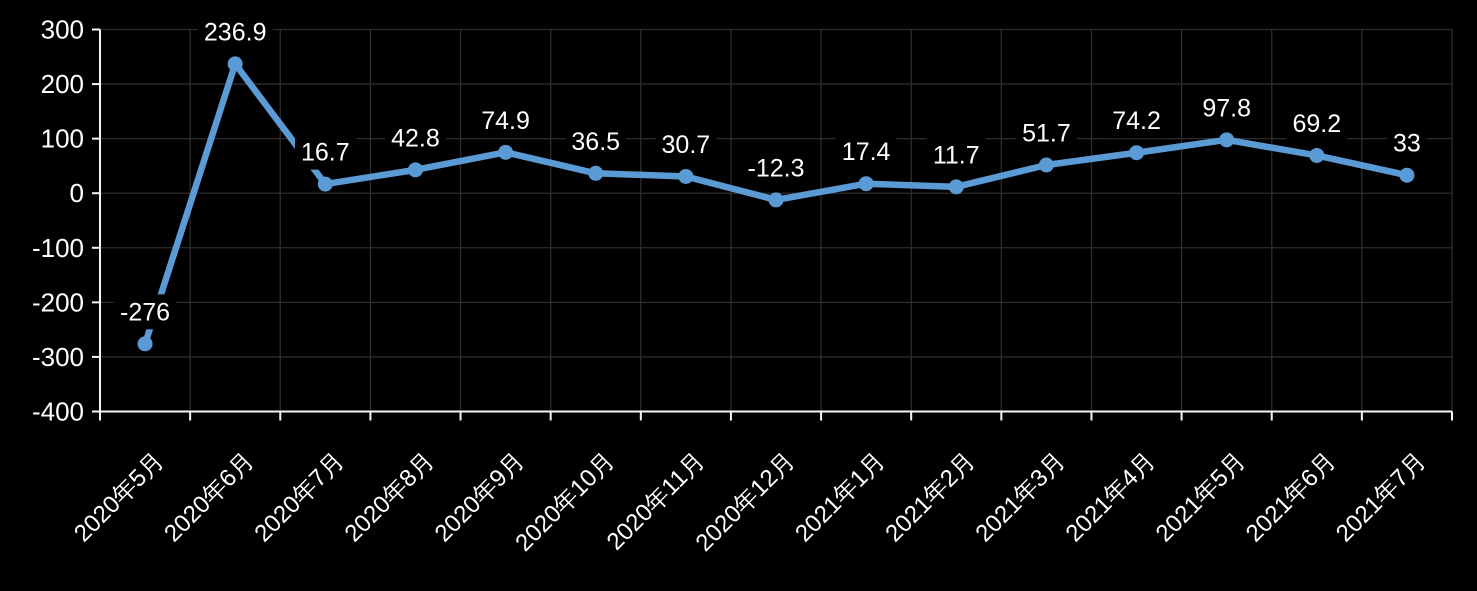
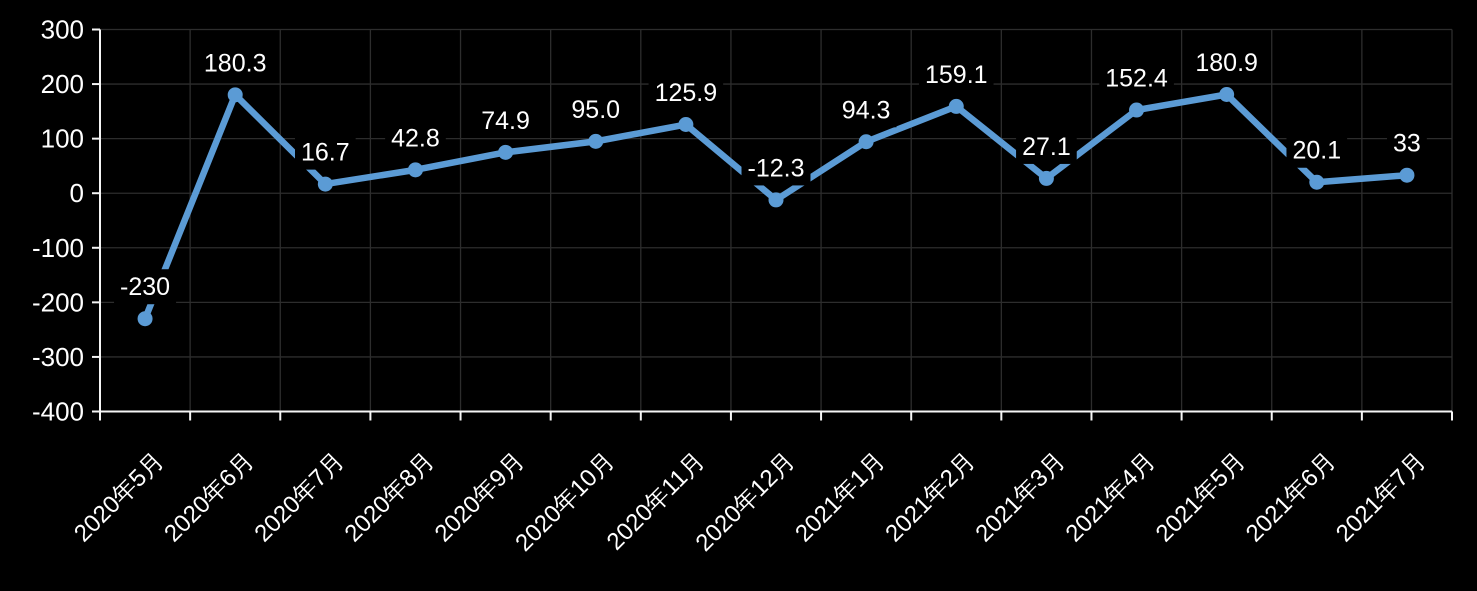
2020年5月: -276 -> -230
2020年6月: 236.9 -> 180.3
2020年10月: 36.5 -> 95.0
2020年11月: 30.7 -> 125.9
2021年1月: 17.4 -> 94.3
2021年2月: 11.7 -> 159.1
2021年3月: 51.7 -> 27.1
2021年4月: 74.2 -> 152.4
2021年5月: 97.8 -> 180.9
2021年6月: 69.2 -> 20.1
